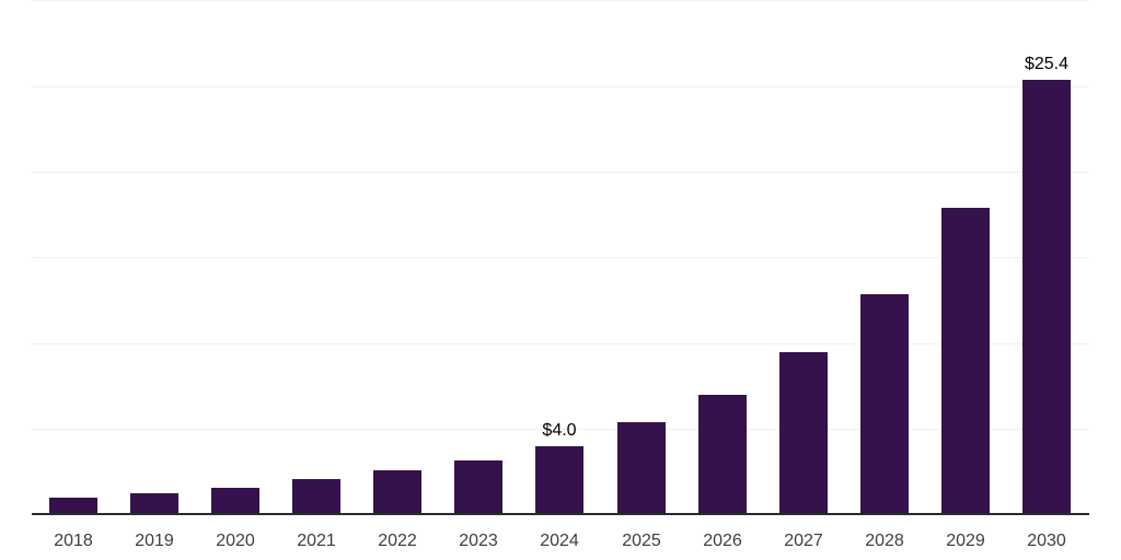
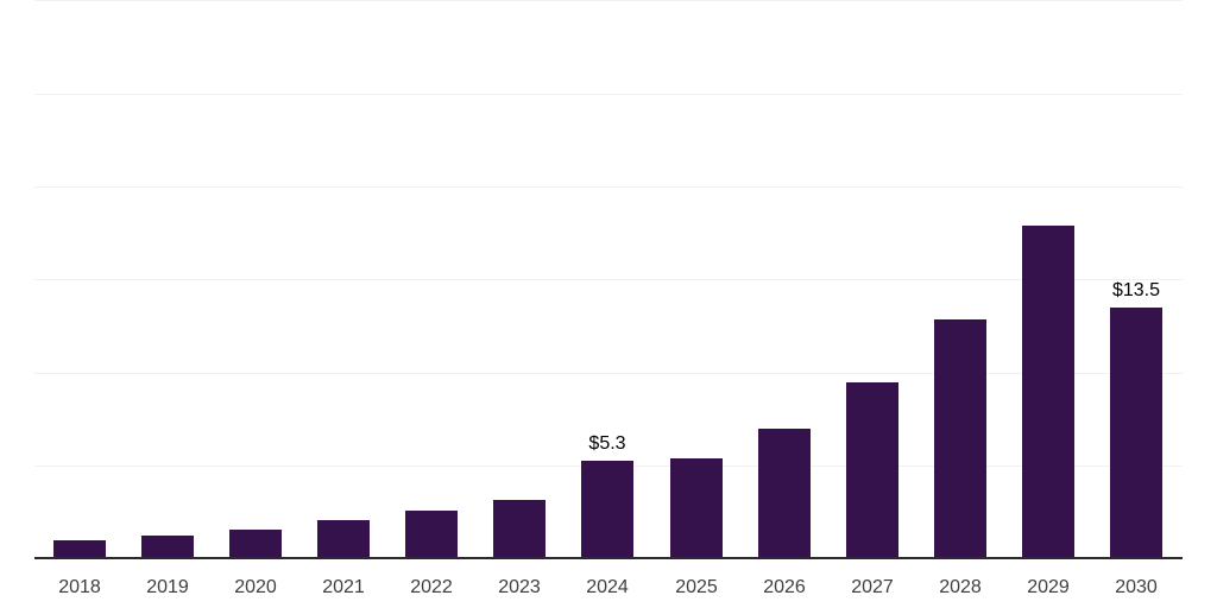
2024: $4.0 -> $5.3
2030: $25.4 -> $13.5
